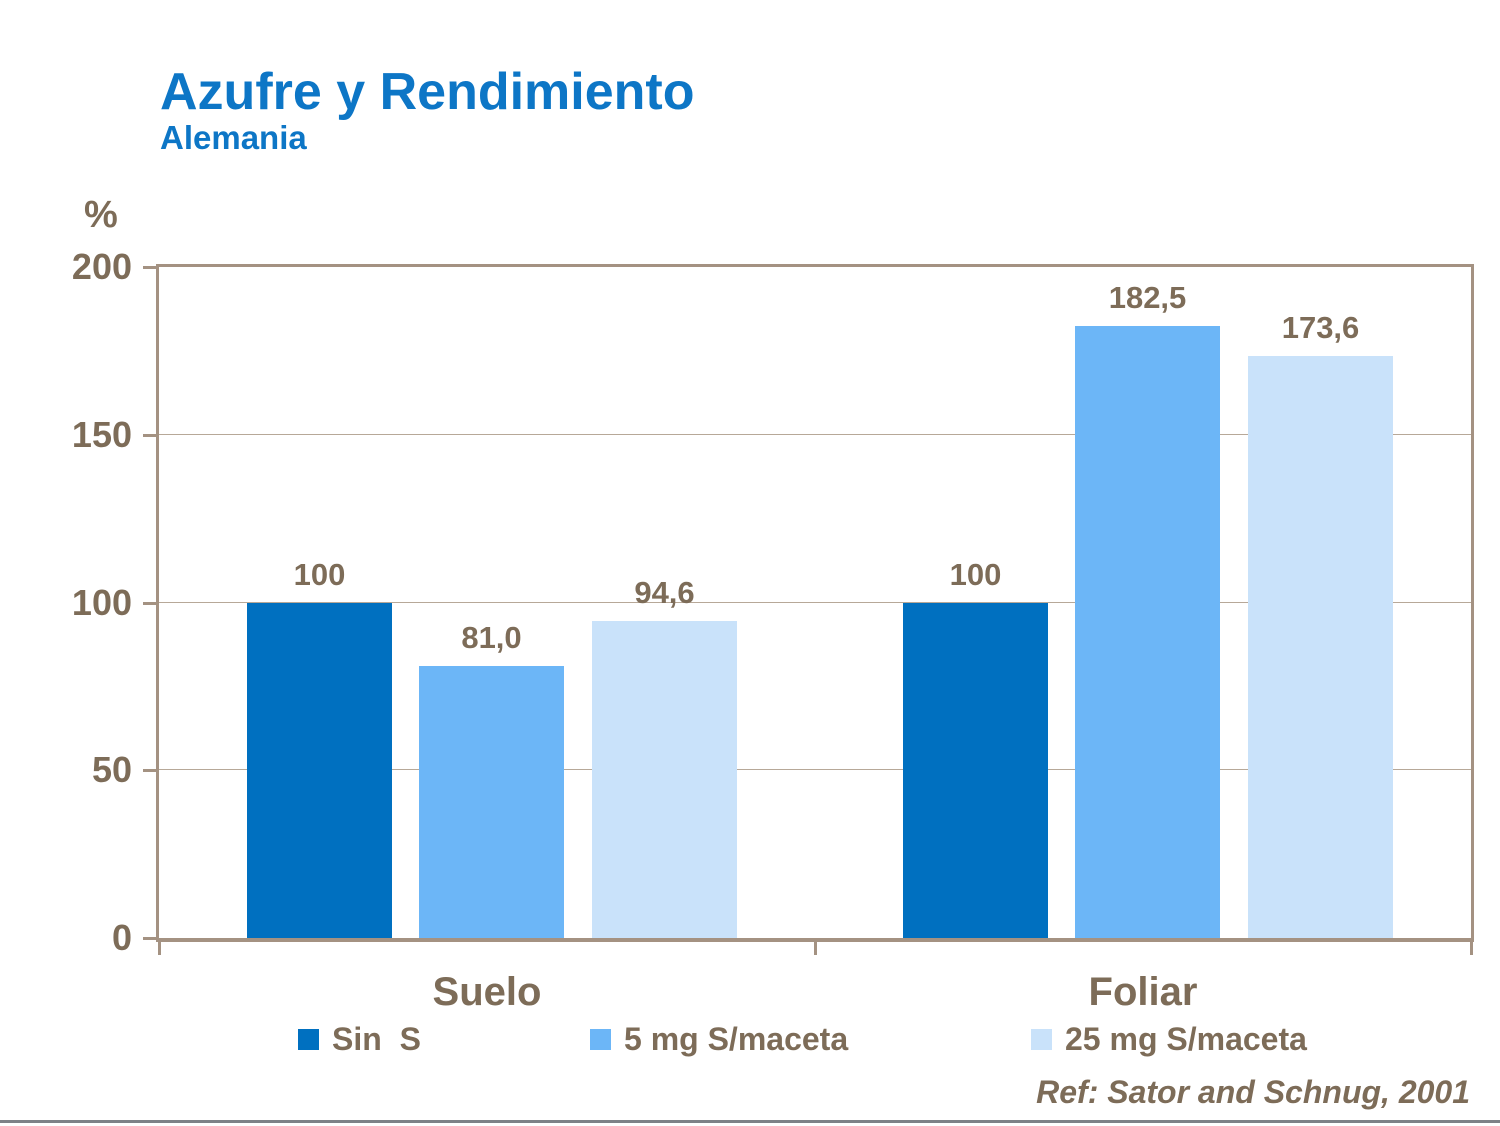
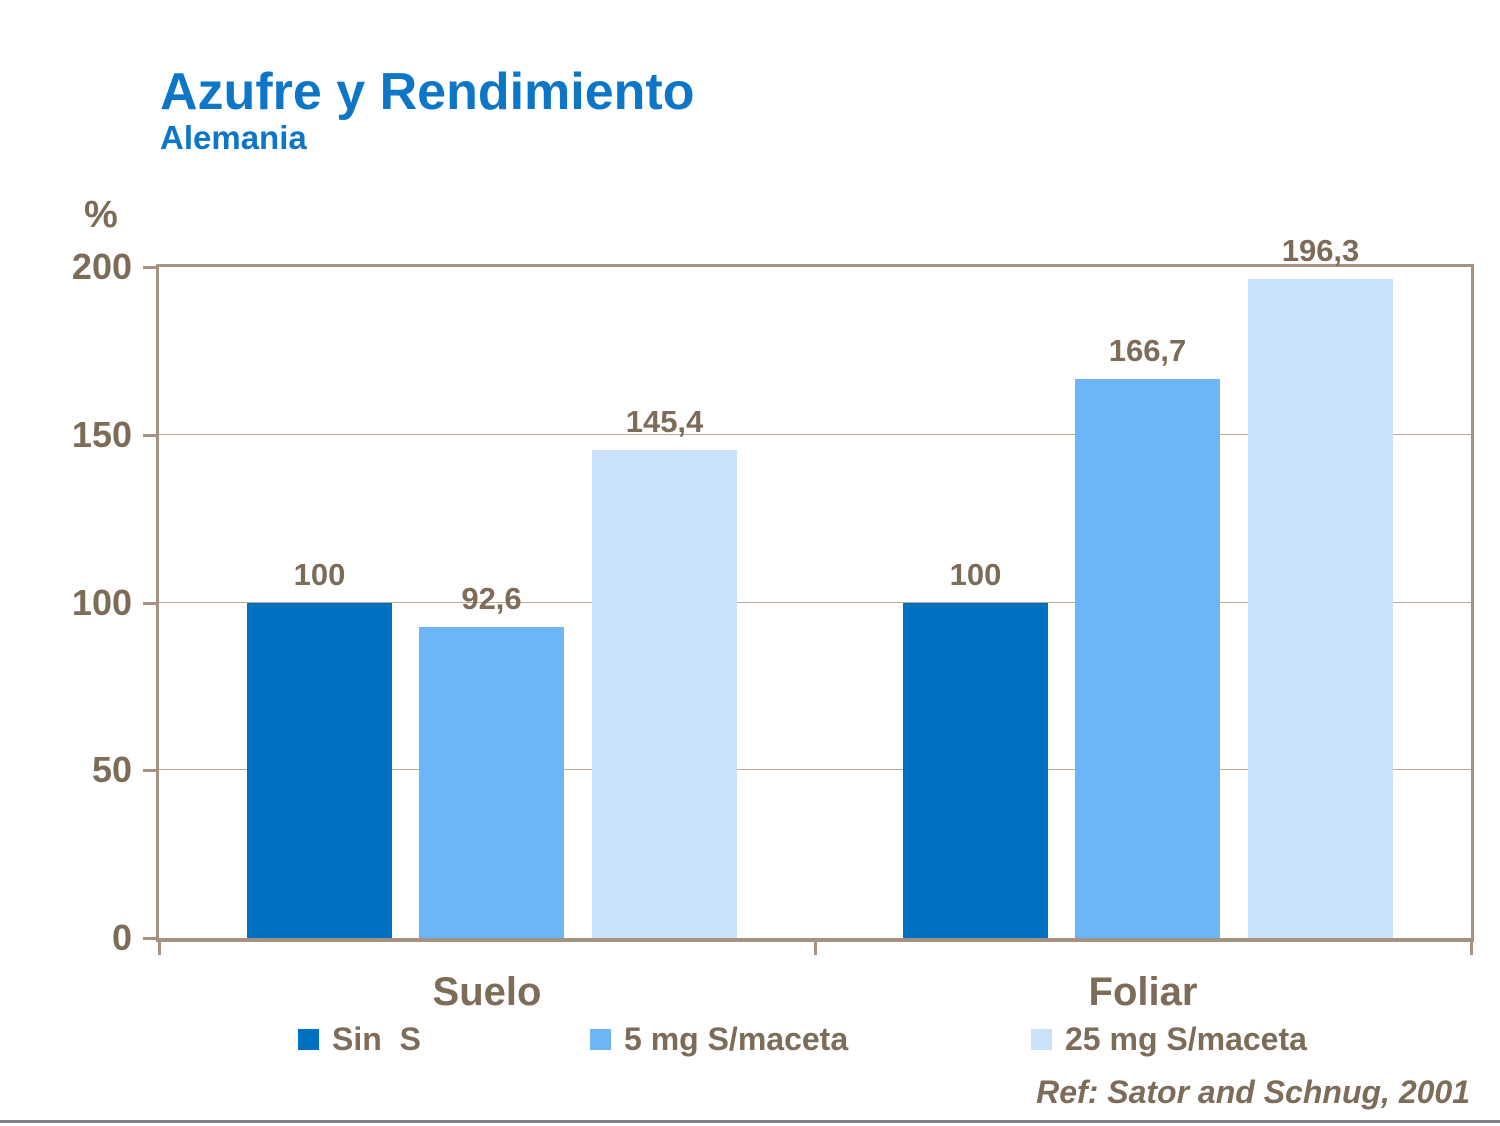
5 mg S/maceta/Suelo: 81,0 -> 92,6
25 mg S/maceta/Suelo: 94,6 -> 145,4
5 mg S/maceta/Foliar: 182,5 -> 166,7
25 mg S/maceta/Foliar: 173,6 -> 196,3
